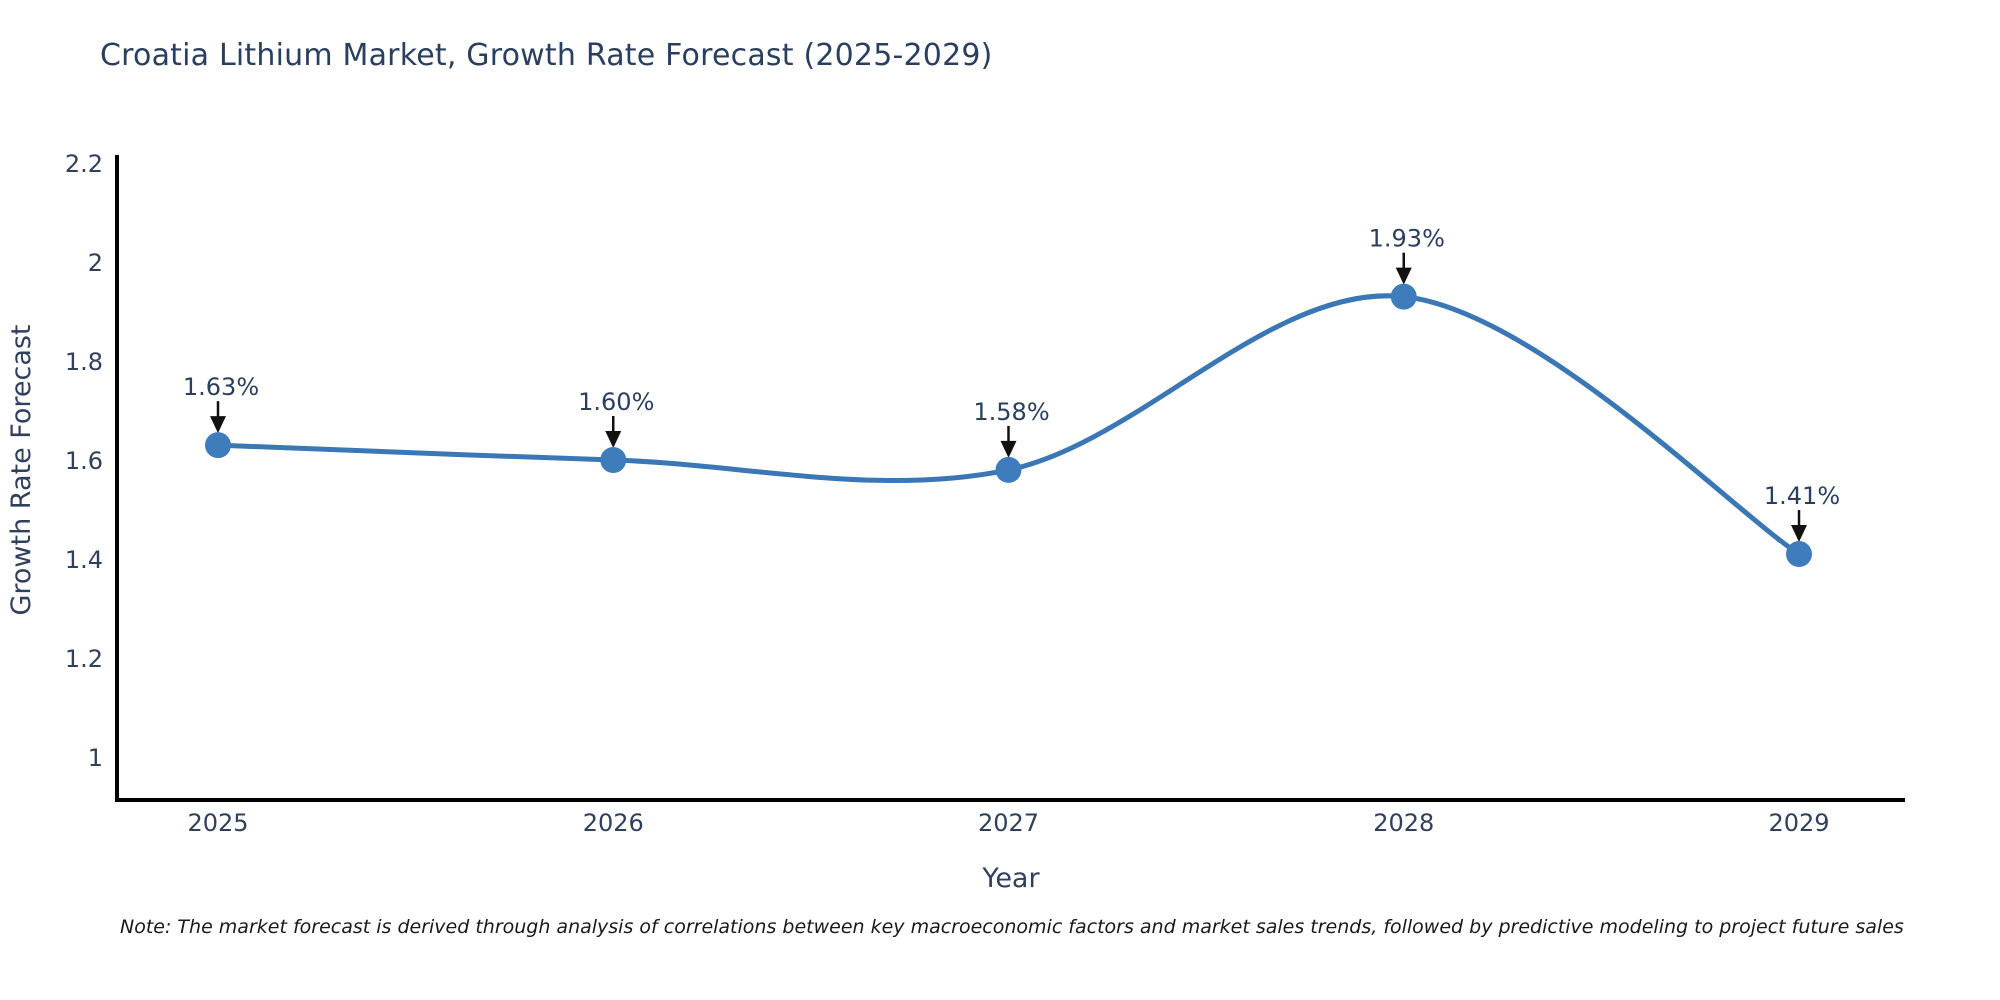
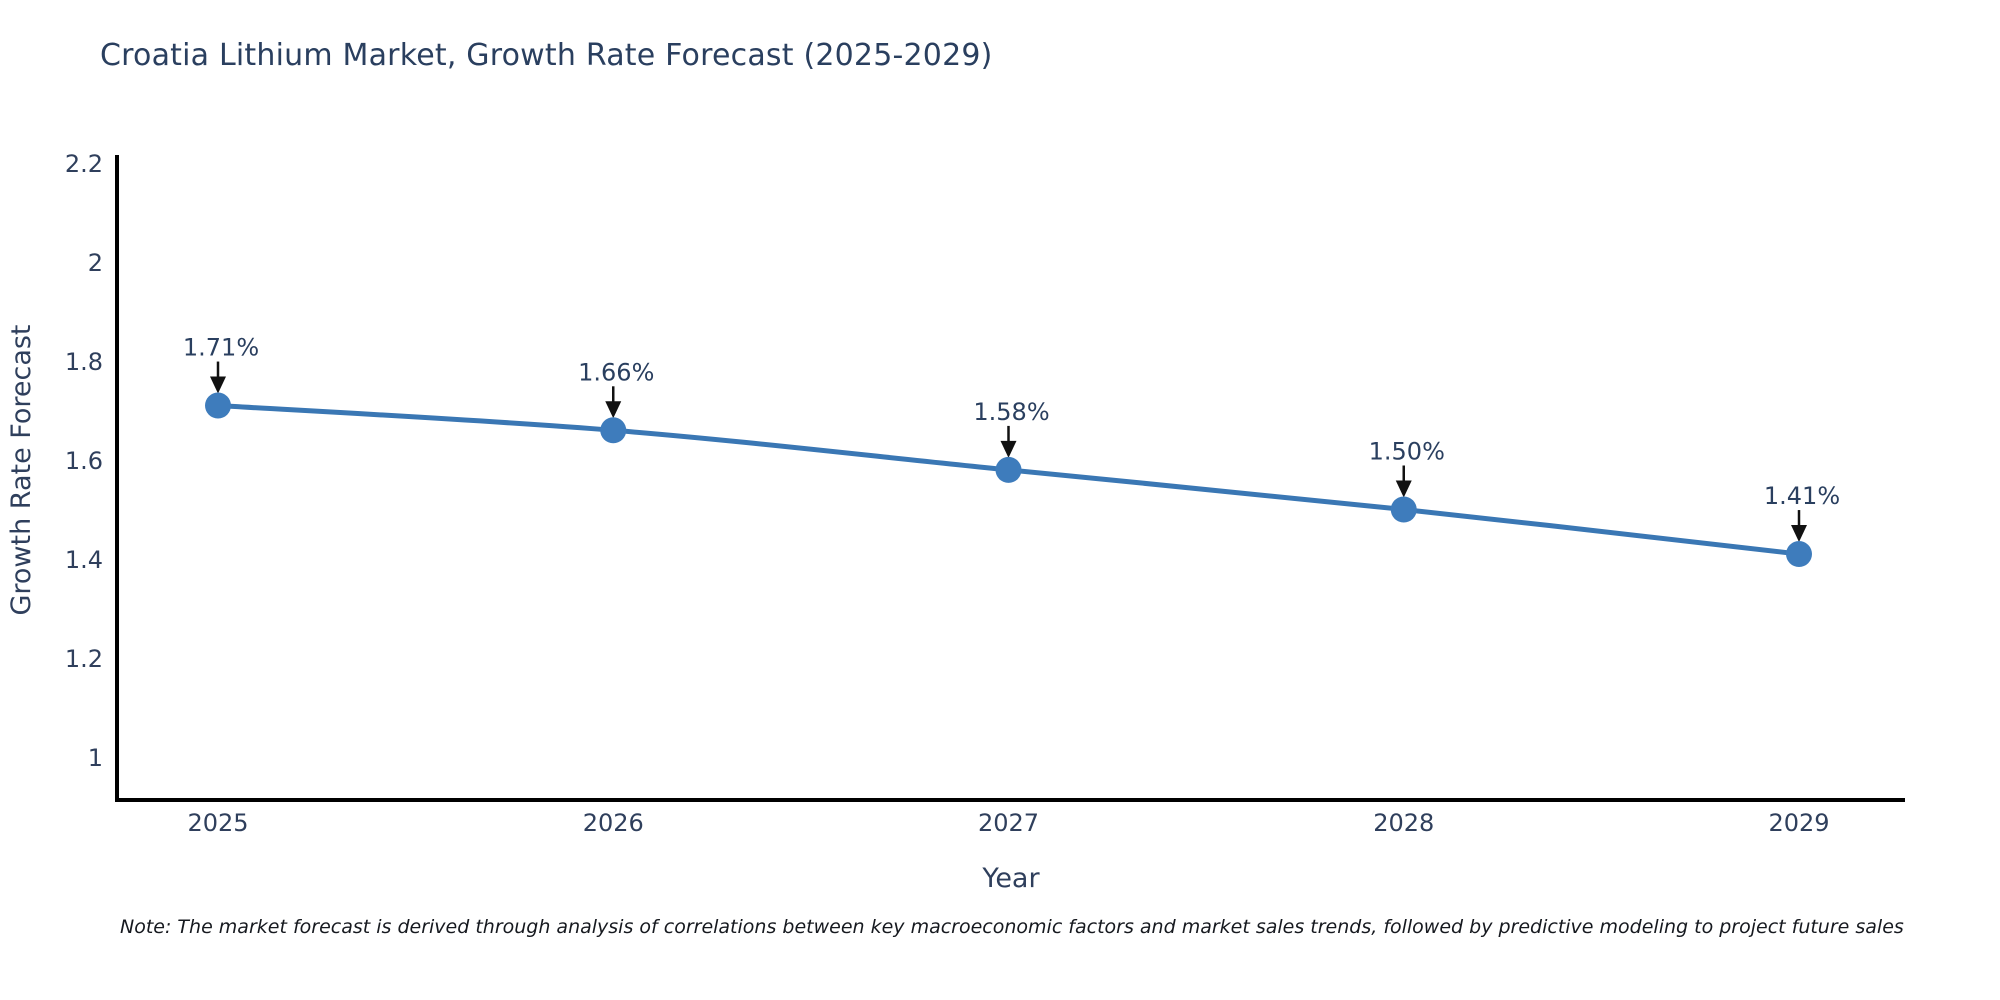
2025: 1.63% -> 1.71%
2026: 1.60% -> 1.66%
2028: 1.93% -> 1.50%
